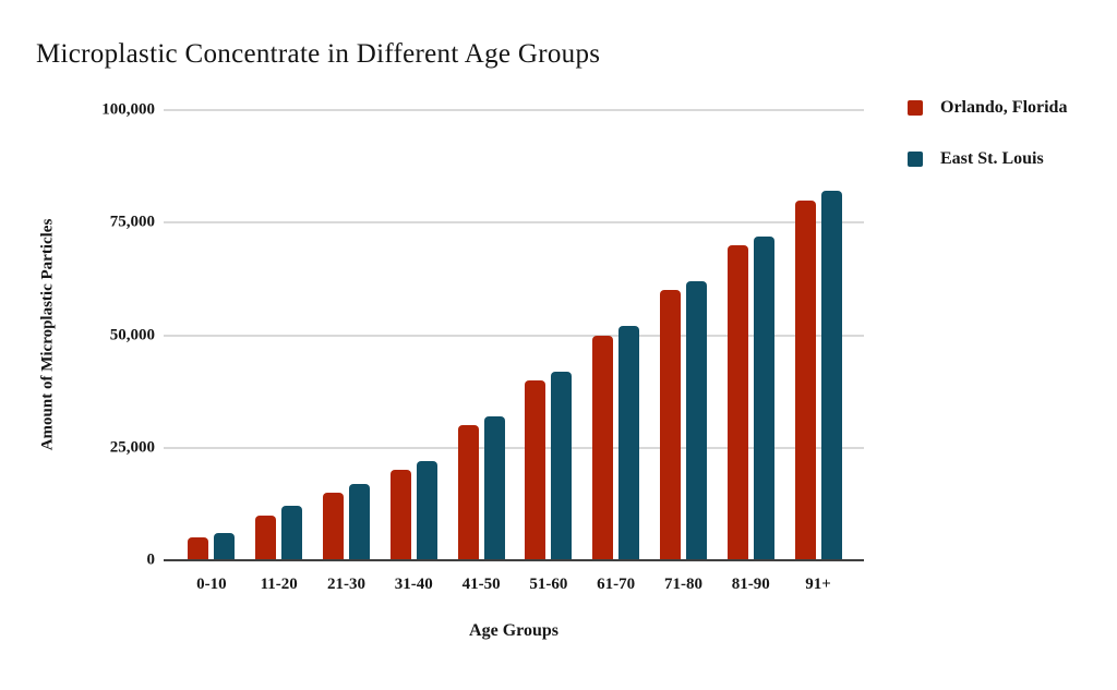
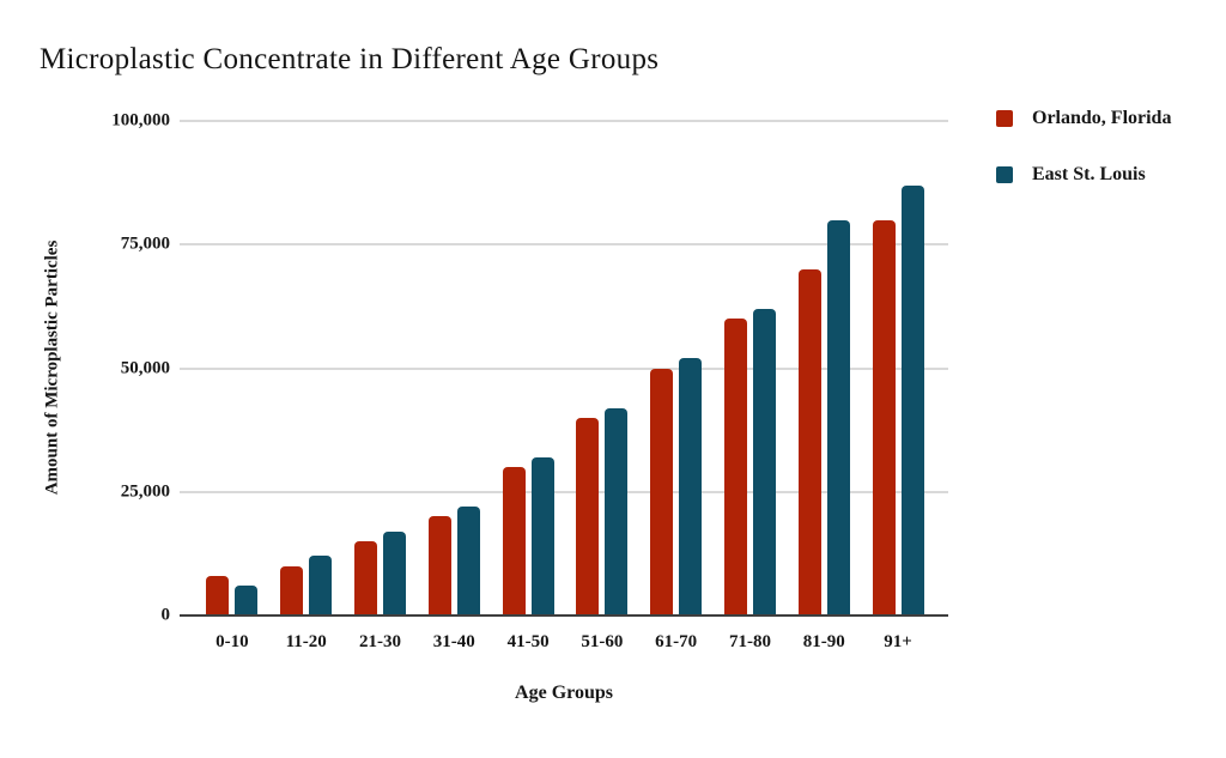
Orlando, Florida/0-10: 5000 -> 8000
East St. Louis/81-90: 72000 -> 80000
East St. Louis/91+: 82000 -> 87000
